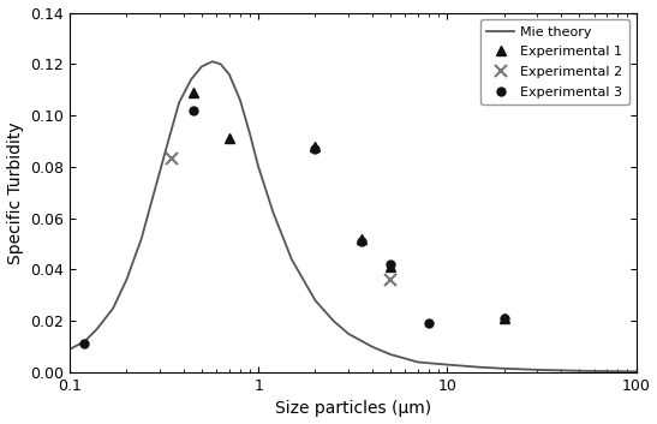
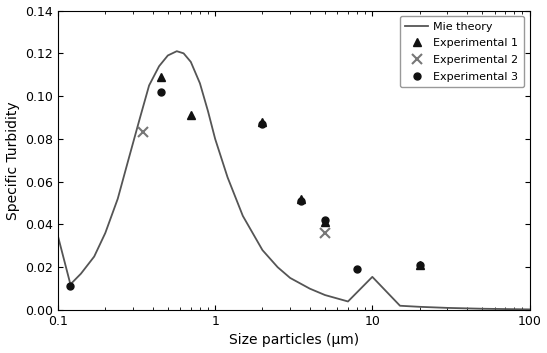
Mie theory/0.1: 0.0090 -> 0.0345
Mie theory/10: 0.0030 -> 0.0155
